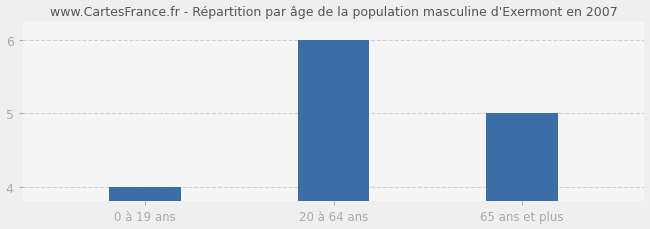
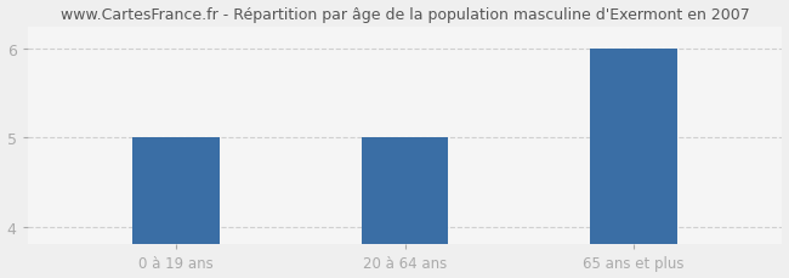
0 à 19 ans: 4 -> 5
20 à 64 ans: 6 -> 5
65 ans et plus: 5 -> 6
